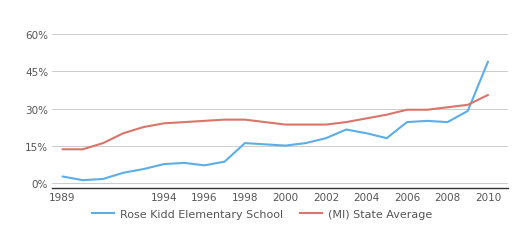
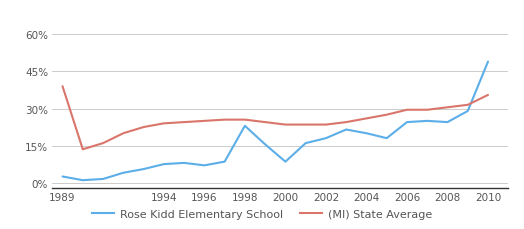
(MI) State Average/1989: 13.5% -> 39.0%
Rose Kidd Elementary School/1998: 16.0% -> 23.0%
Rose Kidd Elementary School/2000: 15.0% -> 8.5%
